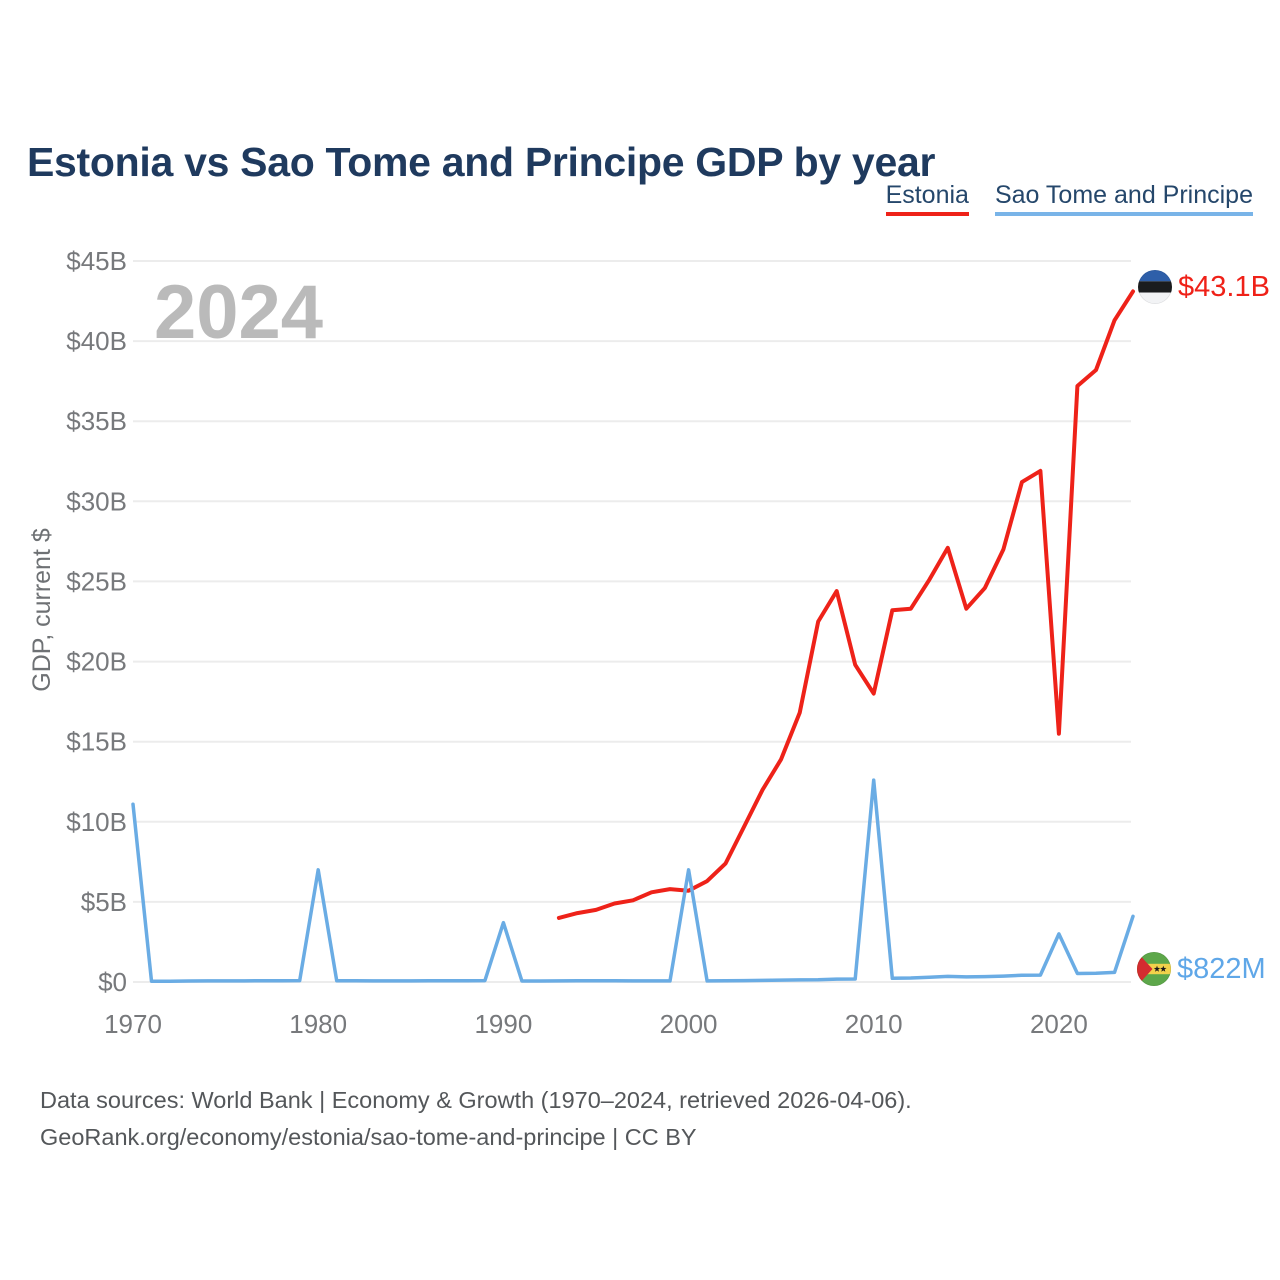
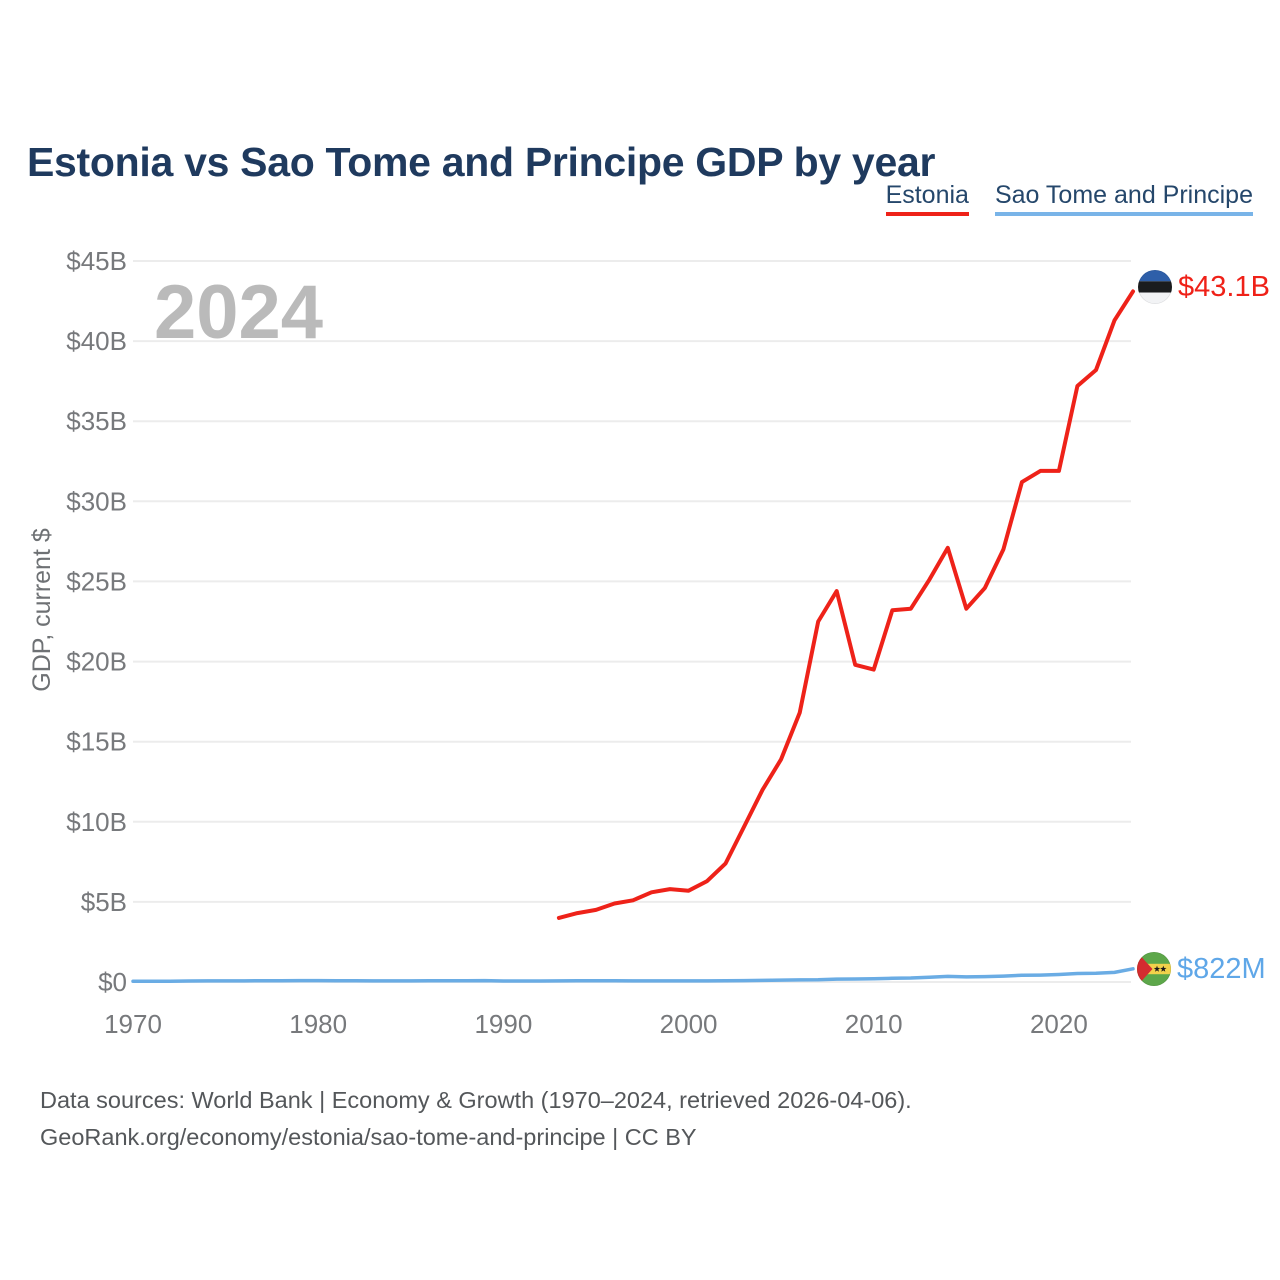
Sao Tome and Principe/1970: $11.1B -> $0.1B
Sao Tome and Principe/1980: $7.0B -> $0.1B
Sao Tome and Principe/1990: $3.7B -> $0.1B
Sao Tome and Principe/2000: $7.0B -> $0.1B
Estonia/2010: $18.0B -> $19.5B
Sao Tome and Principe/2010: $12.6B -> $0.2B
Estonia/2020: $15.5B -> $31.9B
Sao Tome and Principe/2020: $3.0B -> $0.5B
Sao Tome and Principe/2024: $4.1B -> $0.8B
